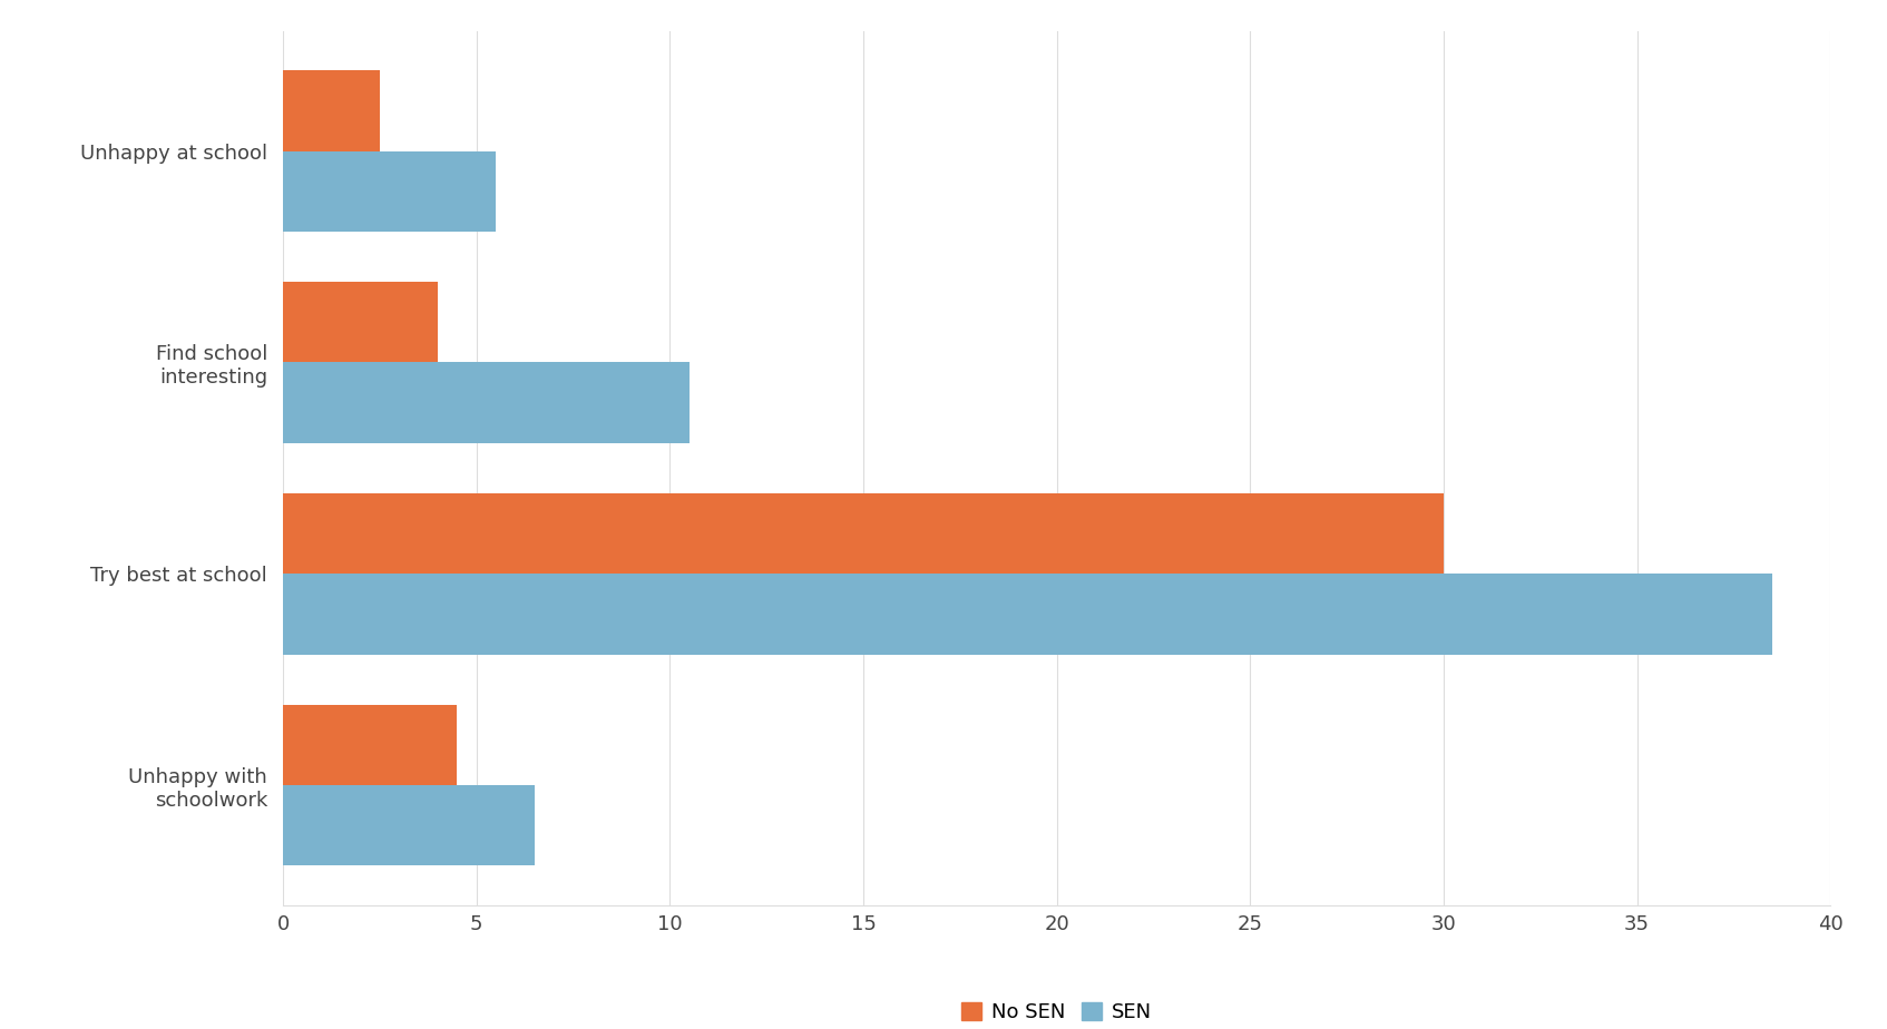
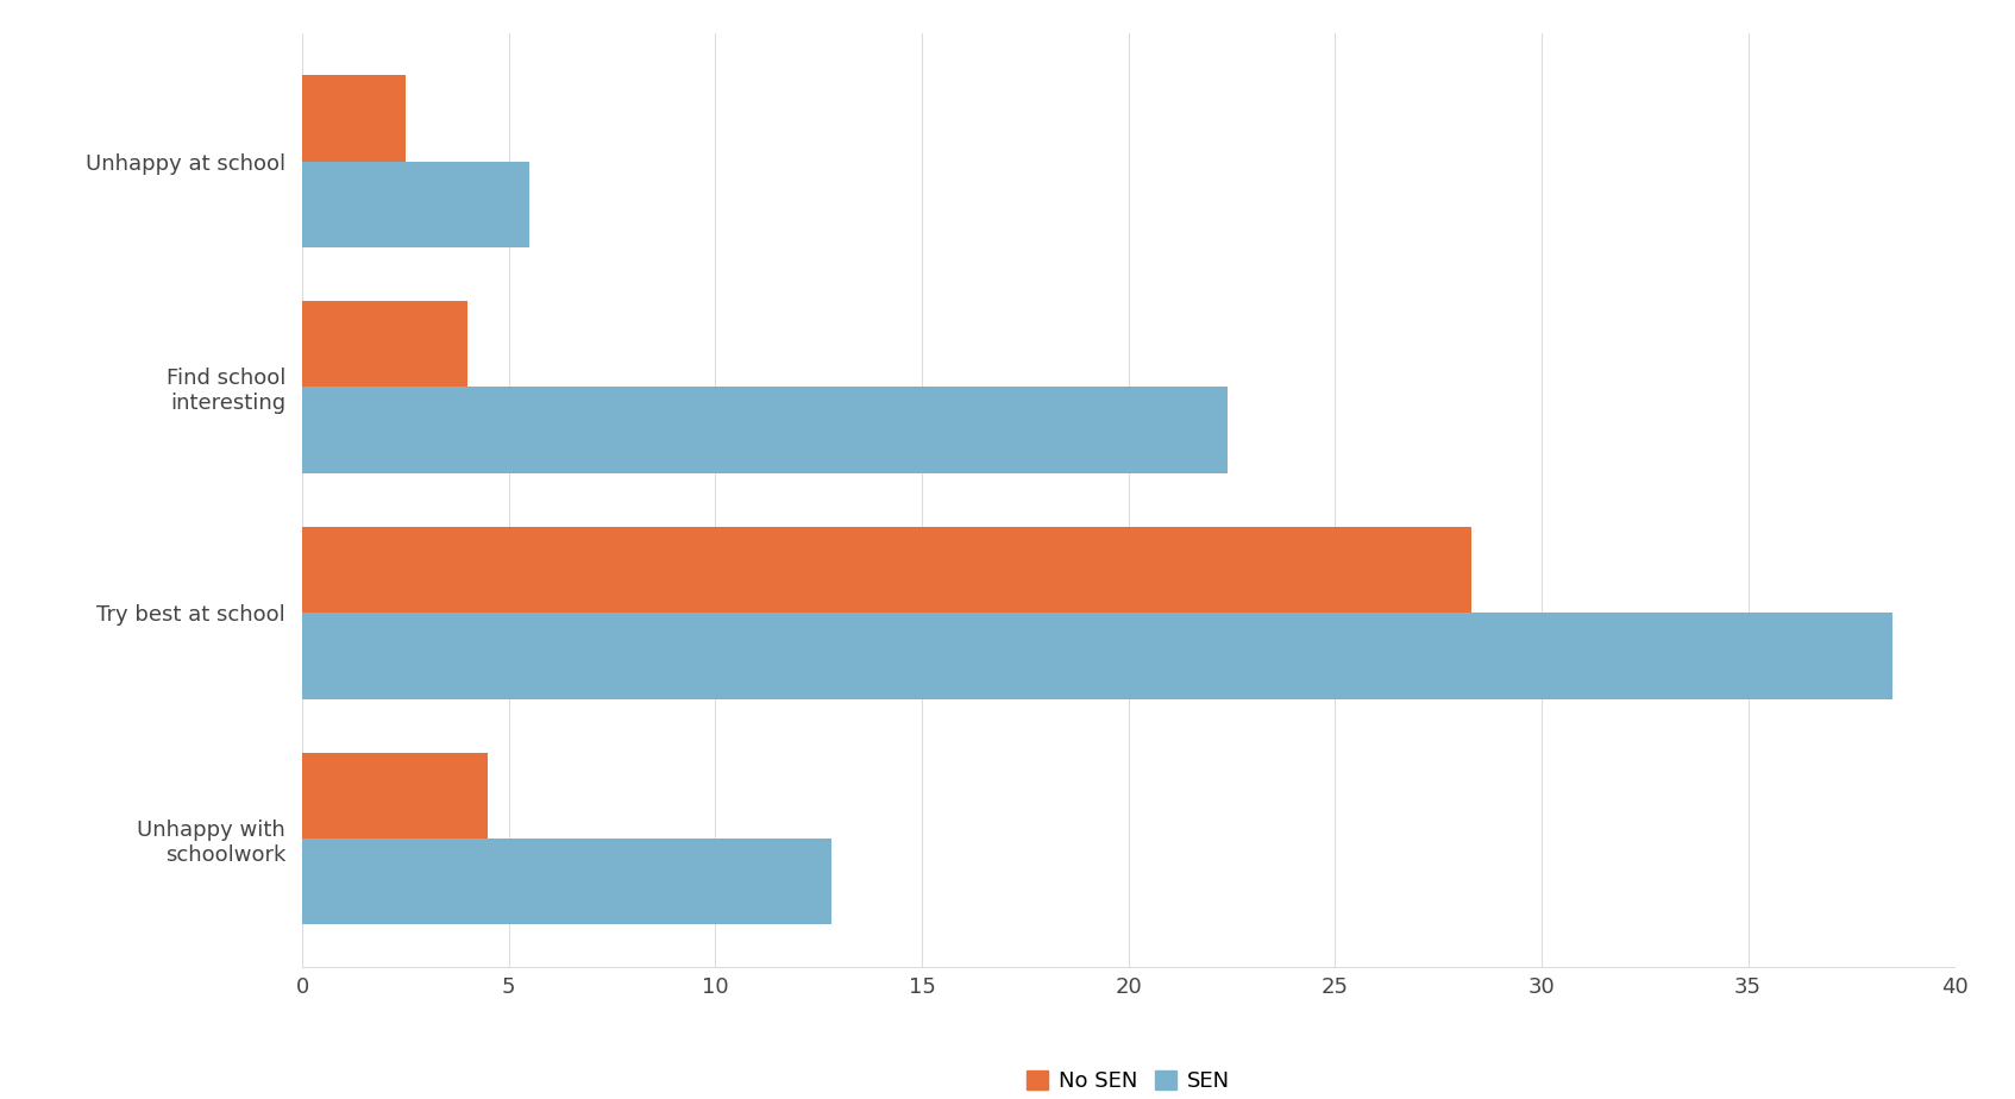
SEN/Find school interesting: 10.5 -> 22.4
No SEN/Try best at school: 30.0 -> 28.3
SEN/Unhappy with schoolwork: 6.5 -> 12.8
